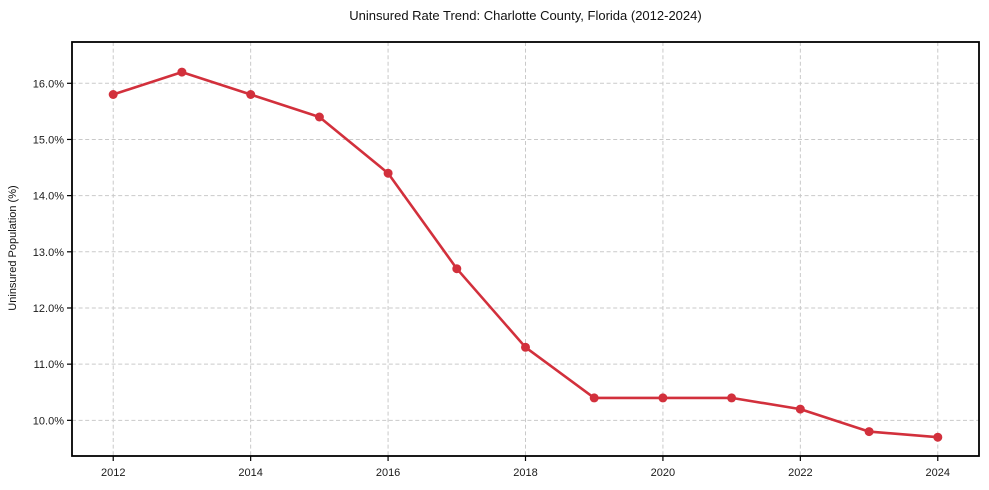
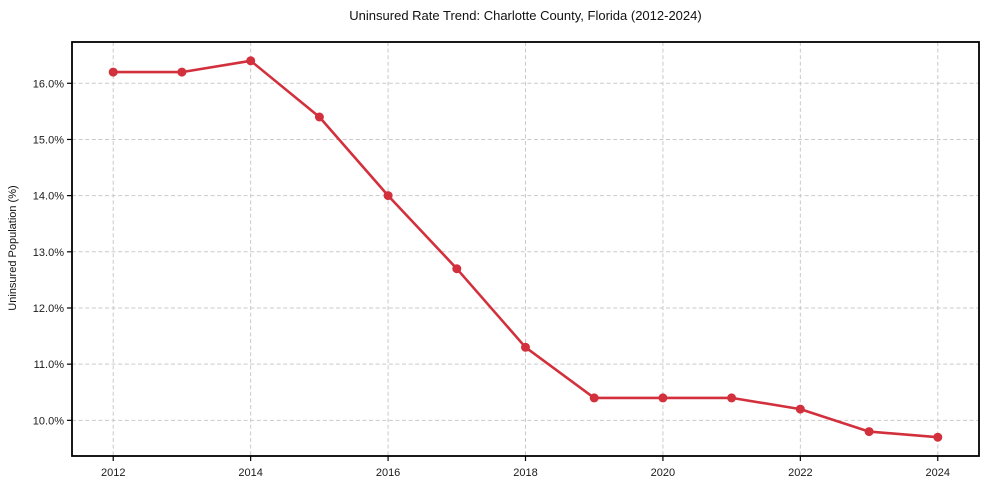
2012: 15.8% -> 16.2%
2014: 15.8% -> 16.4%
2016: 14.4% -> 14.0%
